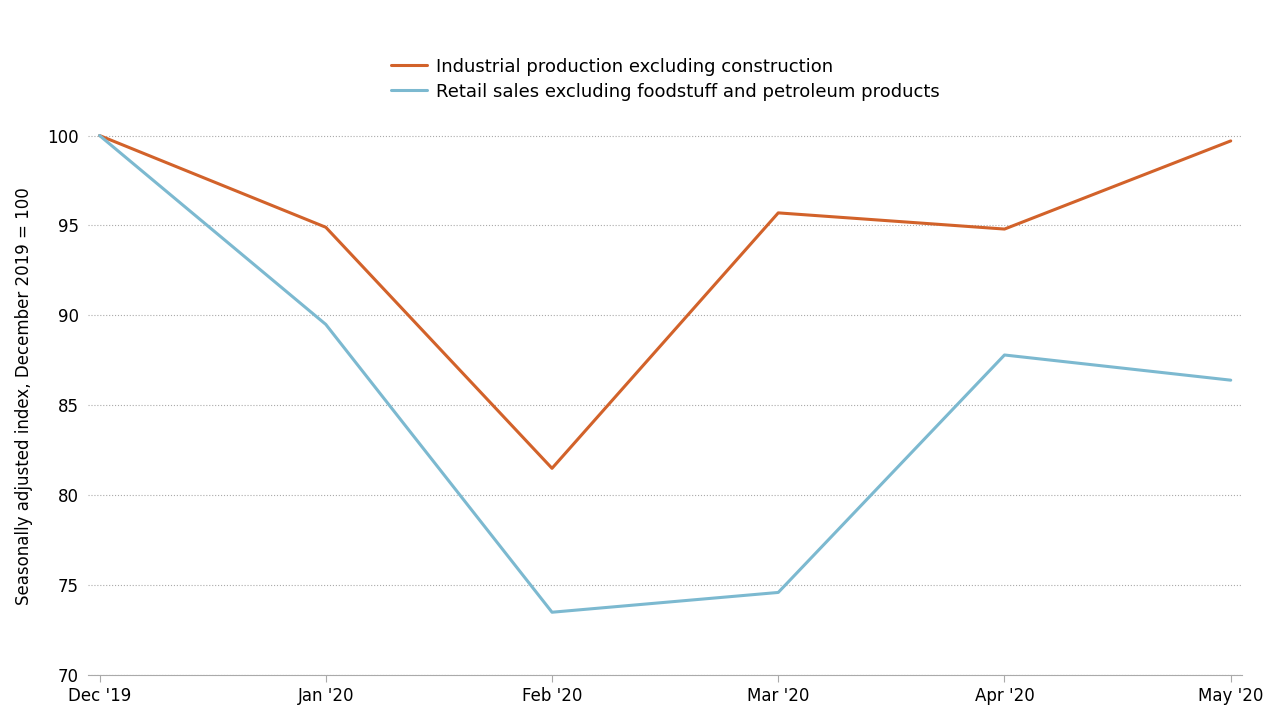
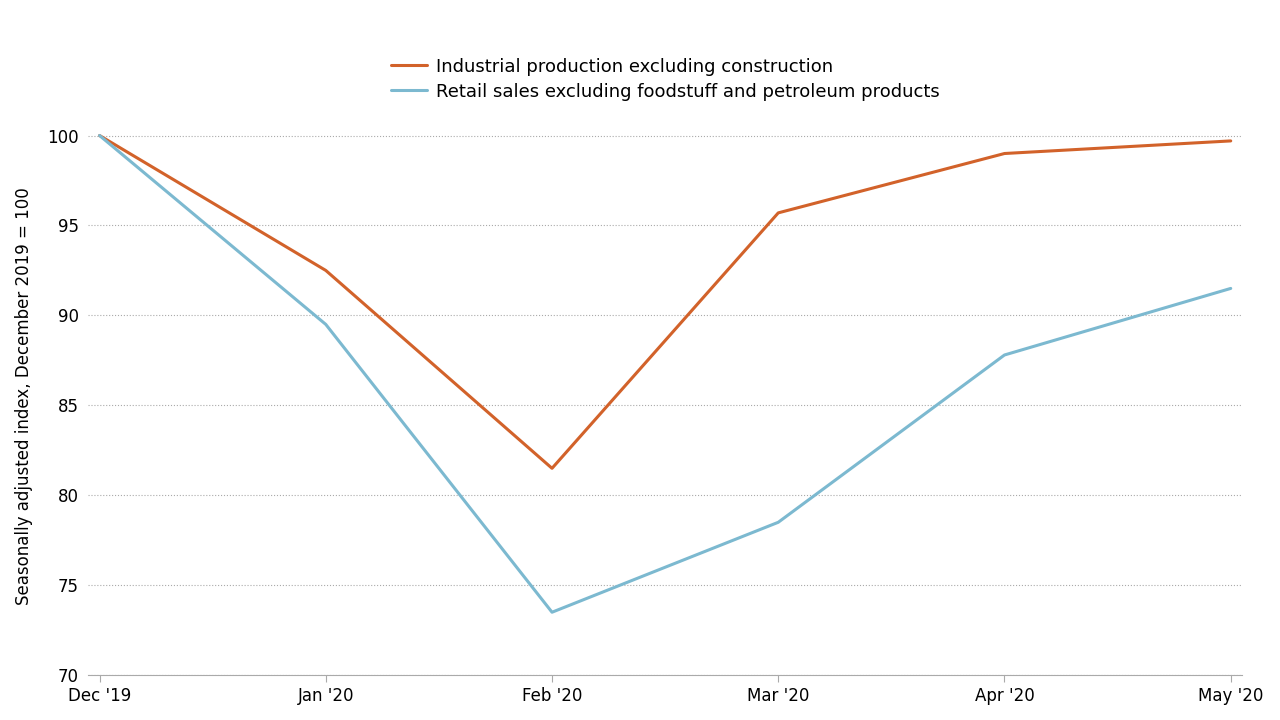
Industrial production excluding construction/Jan '20: 94.9 -> 92.5
Retail sales excluding foodstuff and petroleum products/Mar '20: 74.6 -> 78.5
Industrial production excluding construction/Apr '20: 94.8 -> 99.0
Retail sales excluding foodstuff and petroleum products/May '20: 86.4 -> 91.5
